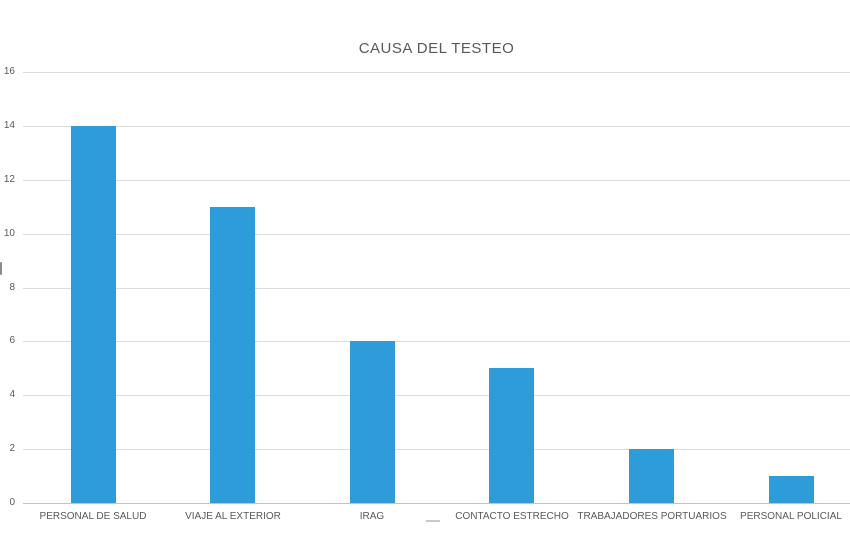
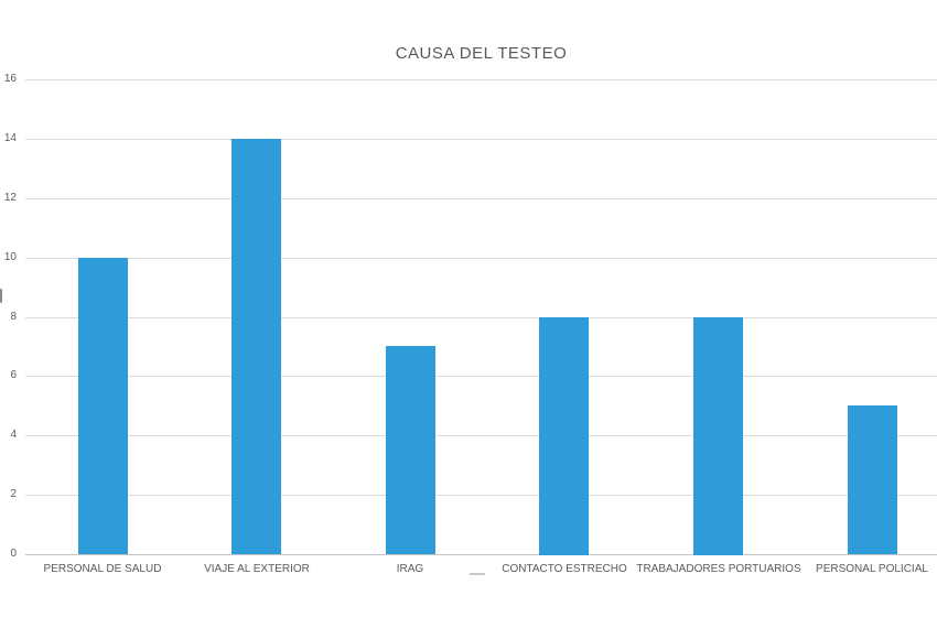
PERSONAL DE SALUD: 14 -> 10
VIAJE AL EXTERIOR: 11 -> 14
IRAG: 6 -> 7
CONTACTO ESTRECHO: 5 -> 8
TRABAJADORES PORTUARIOS: 2 -> 8
PERSONAL POLICIAL: 1 -> 5
